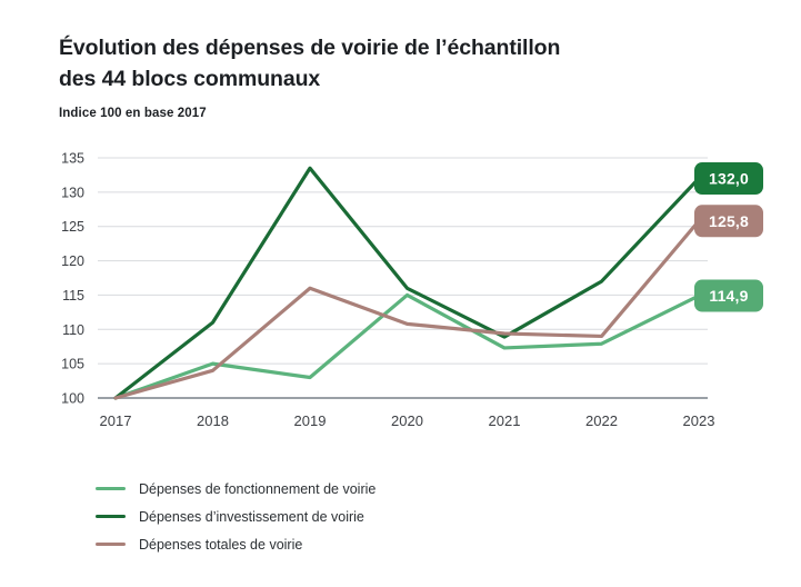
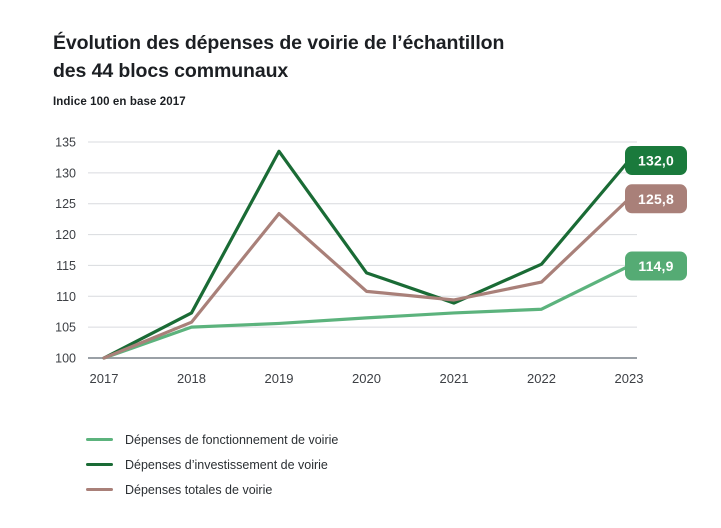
Dépenses d’investissement de voirie/2018: 111 -> 107
Dépenses totales de voirie/2018: 104 -> 106
Dépenses de fonctionnement de voirie/2019: 103 -> 106
Dépenses totales de voirie/2019: 116 -> 123
Dépenses de fonctionnement de voirie/2020: 115 -> 106
Dépenses d’investissement de voirie/2020: 116 -> 114
Dépenses d’investissement de voirie/2022: 117 -> 115
Dépenses totales de voirie/2022: 109 -> 112
